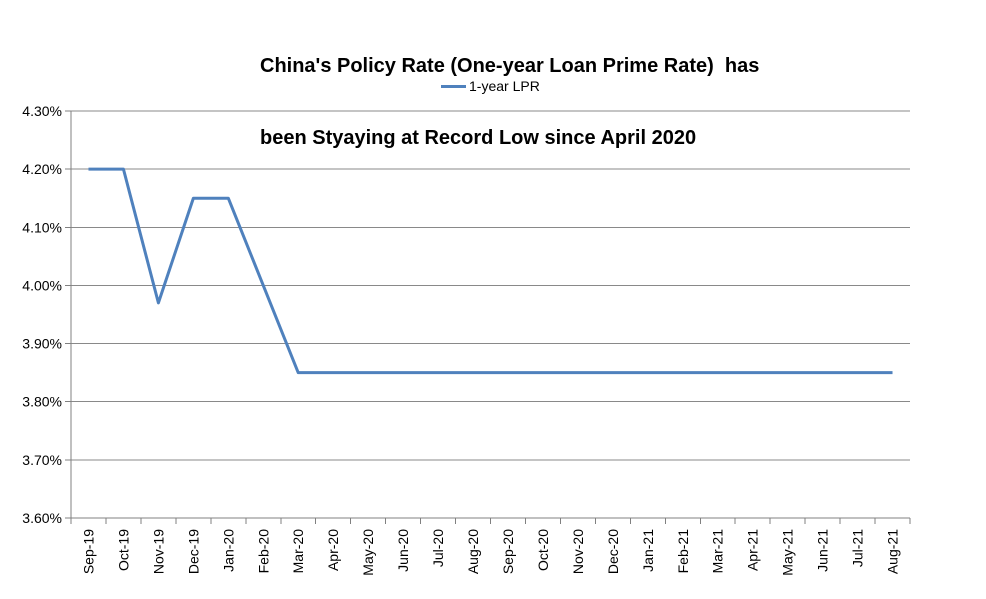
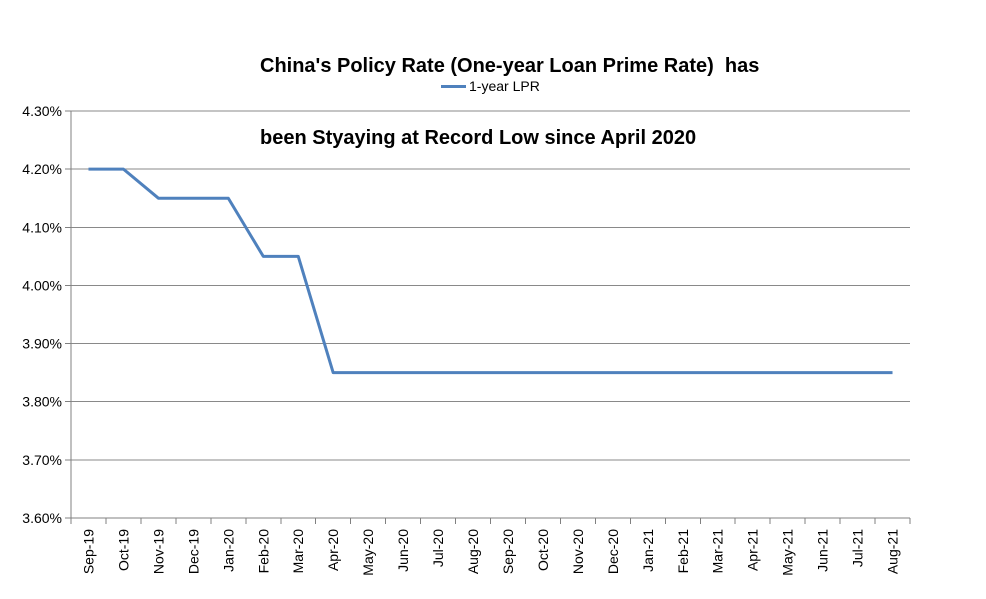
Nov-19: 3.97% -> 4.15%
Feb-20: 4.00% -> 4.05%
Mar-20: 3.85% -> 4.05%
